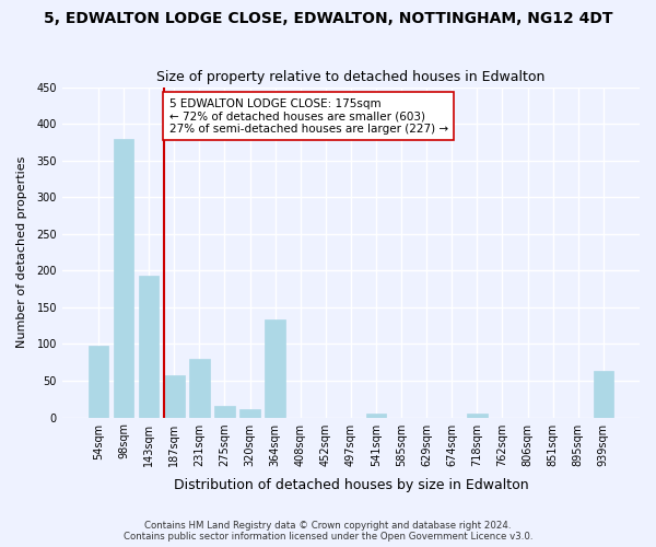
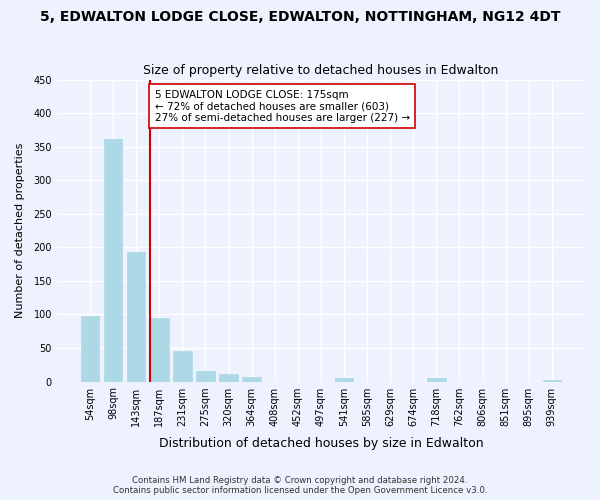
98sqm: 380 -> 362
187sqm: 58 -> 95
231sqm: 80 -> 46
364sqm: 134 -> 7
939sqm: 64 -> 2
